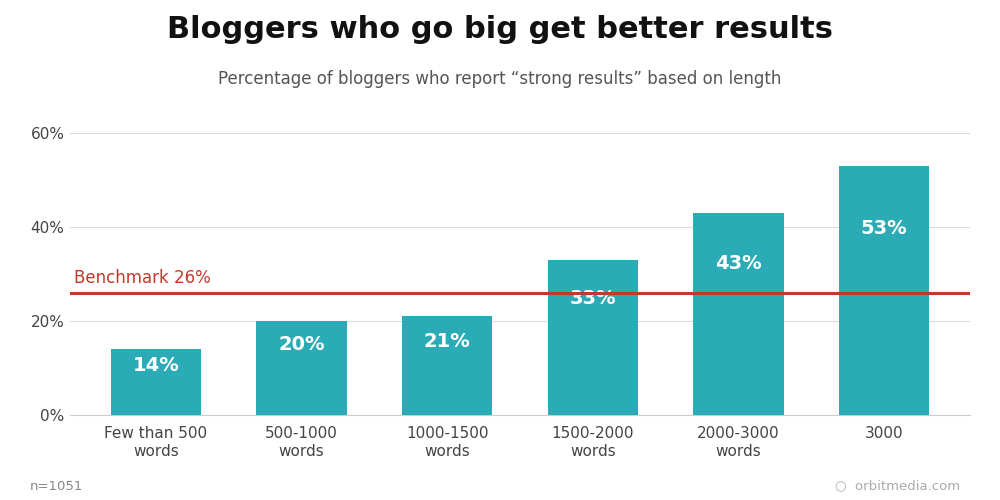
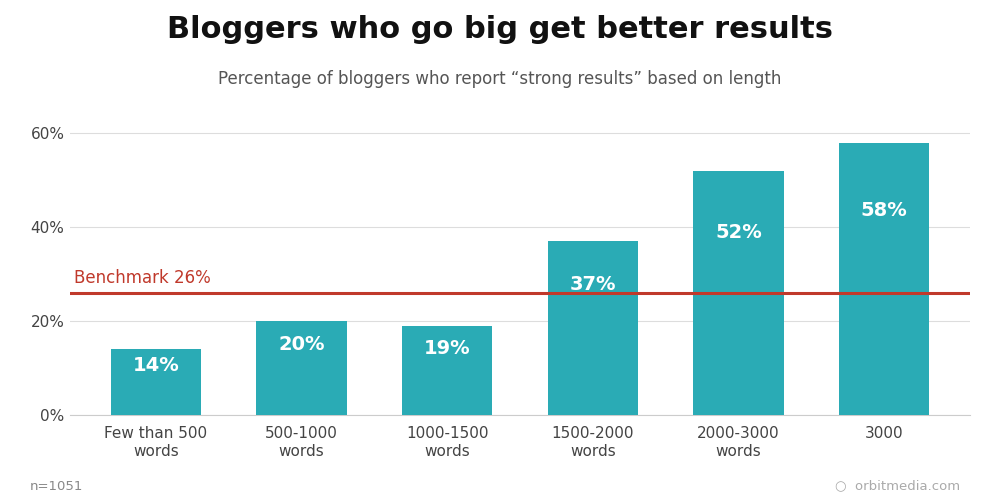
1000-1500 words: 21% -> 19%
1500-2000 words: 33% -> 37%
2000-3000 words: 43% -> 52%
3000: 53% -> 58%
